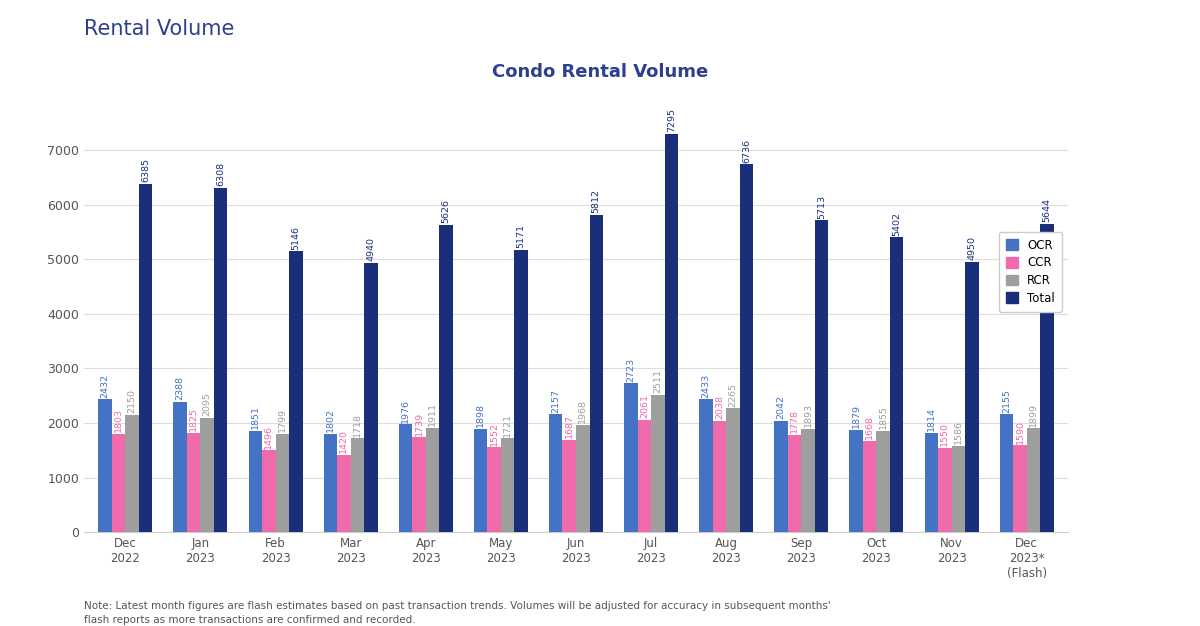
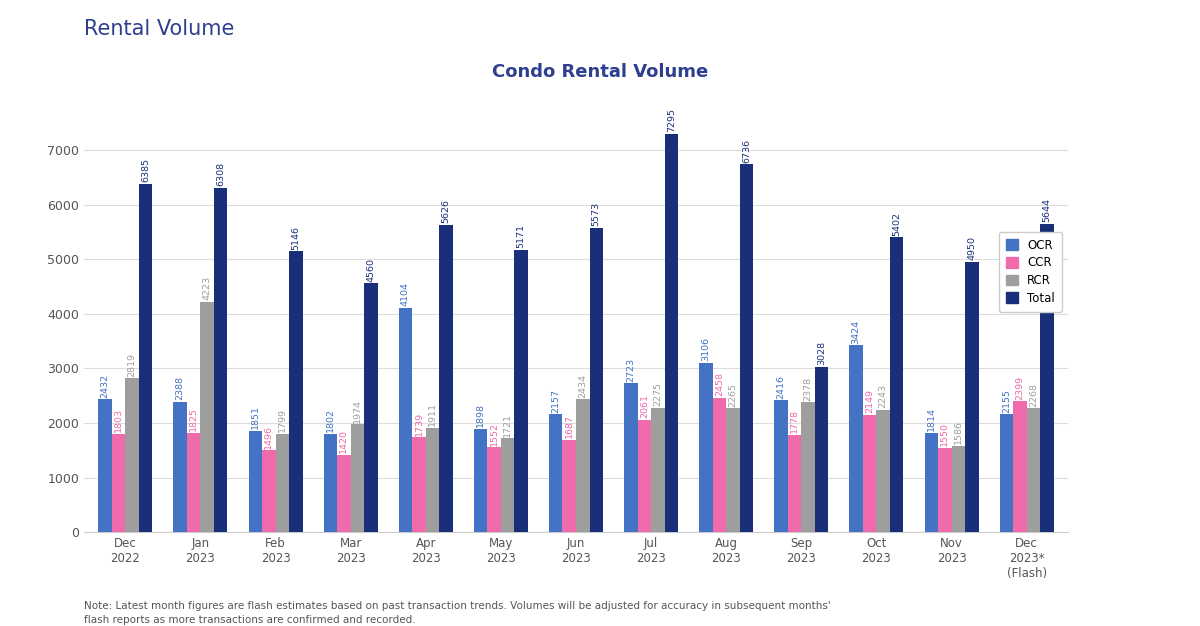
RCR/Dec 2022: 2150 -> 2819
RCR/Jan 2023: 2095 -> 4223
RCR/Mar 2023: 1718 -> 1974
Total/Mar 2023: 4940 -> 4560
OCR/Apr 2023: 1976 -> 4104
RCR/Jun 2023: 1968 -> 2434
Total/Jun 2023: 5812 -> 5573
RCR/Jul 2023: 2511 -> 2275
OCR/Aug 2023: 2433 -> 3106
CCR/Aug 2023: 2038 -> 2458
OCR/Sep 2023: 2042 -> 2416
RCR/Sep 2023: 1893 -> 2378
Total/Sep 2023: 5713 -> 3028
OCR/Oct 2023: 1879 -> 3424
CCR/Oct 2023: 1668 -> 2149
RCR/Oct 2023: 1855 -> 2243
CCR/Dec 2023* (Flash): 1590 -> 2399
RCR/Dec 2023* (Flash): 1899 -> 2268
